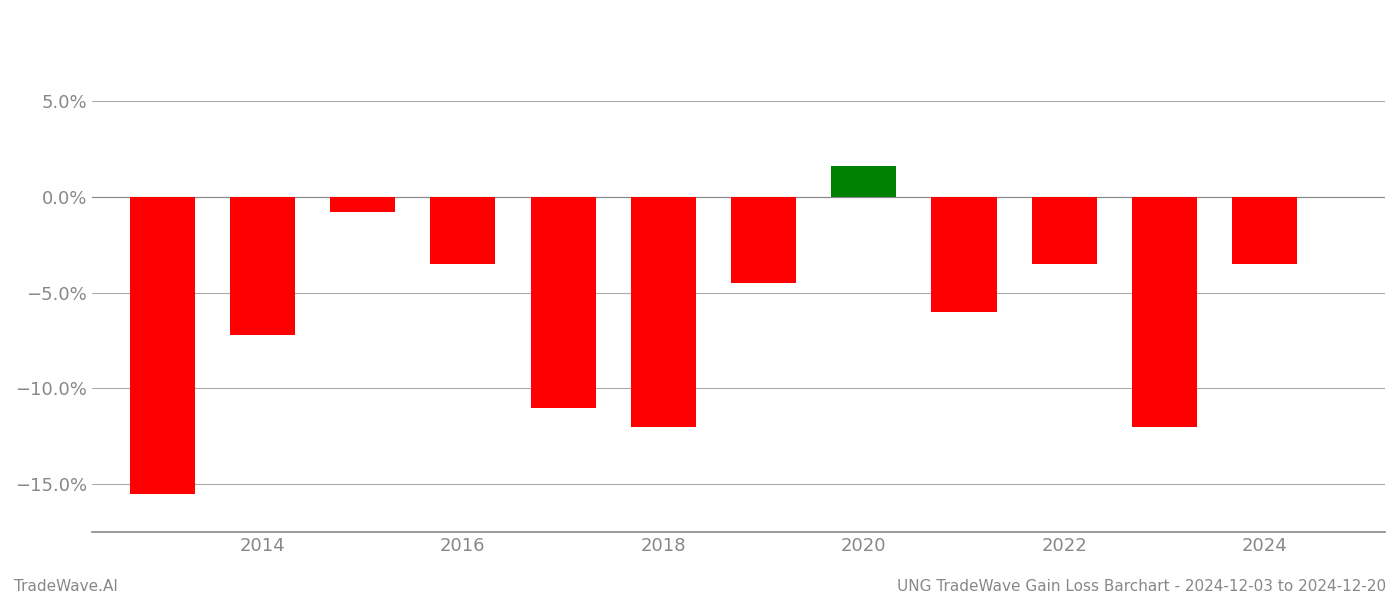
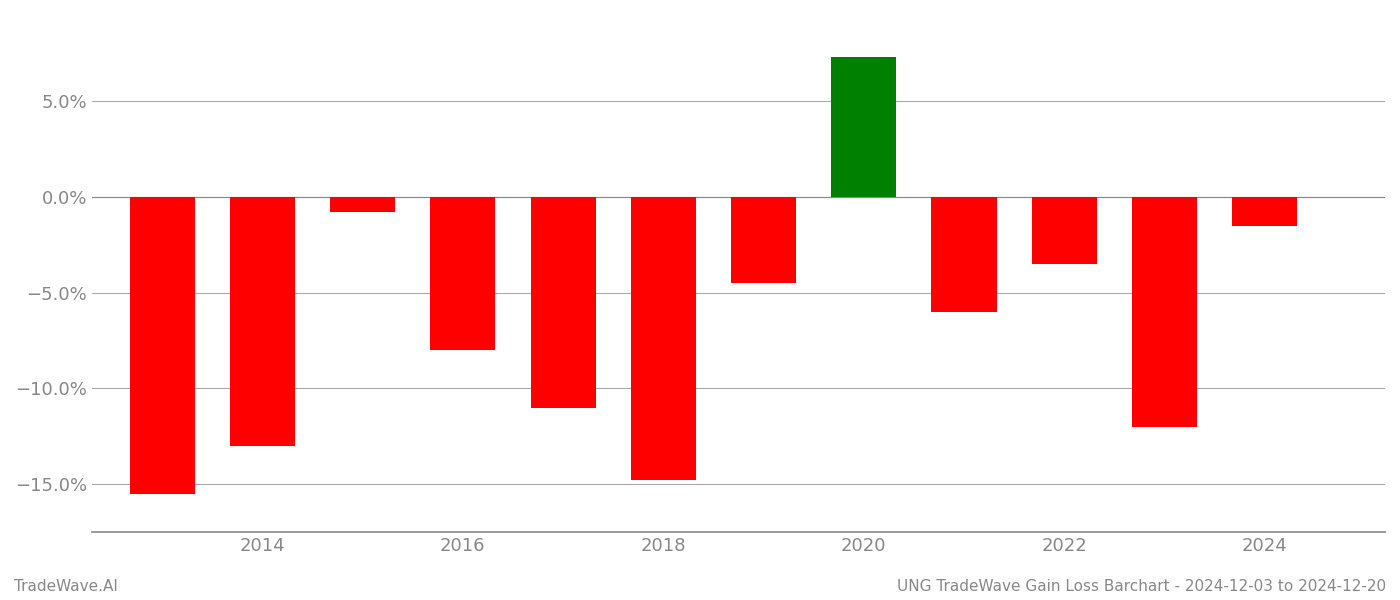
2014: -7.2% -> -13.0%
2016: -3.5% -> -8.0%
2018: -12.0% -> -14.8%
2020: 1.6% -> 7.3%
2024: -3.5% -> -1.5%
